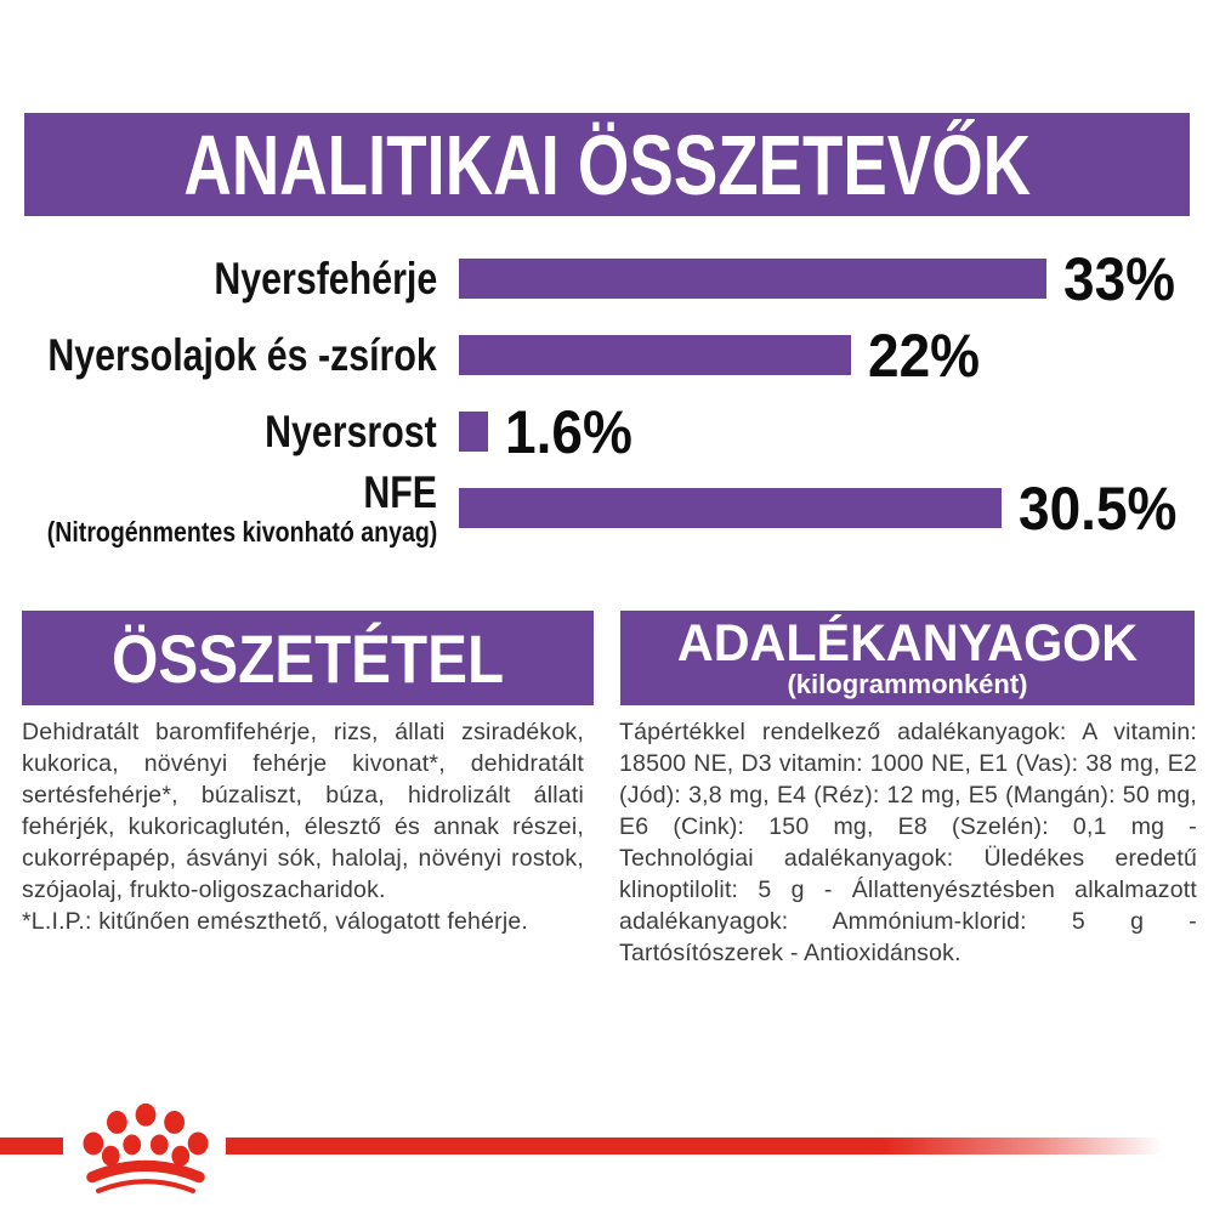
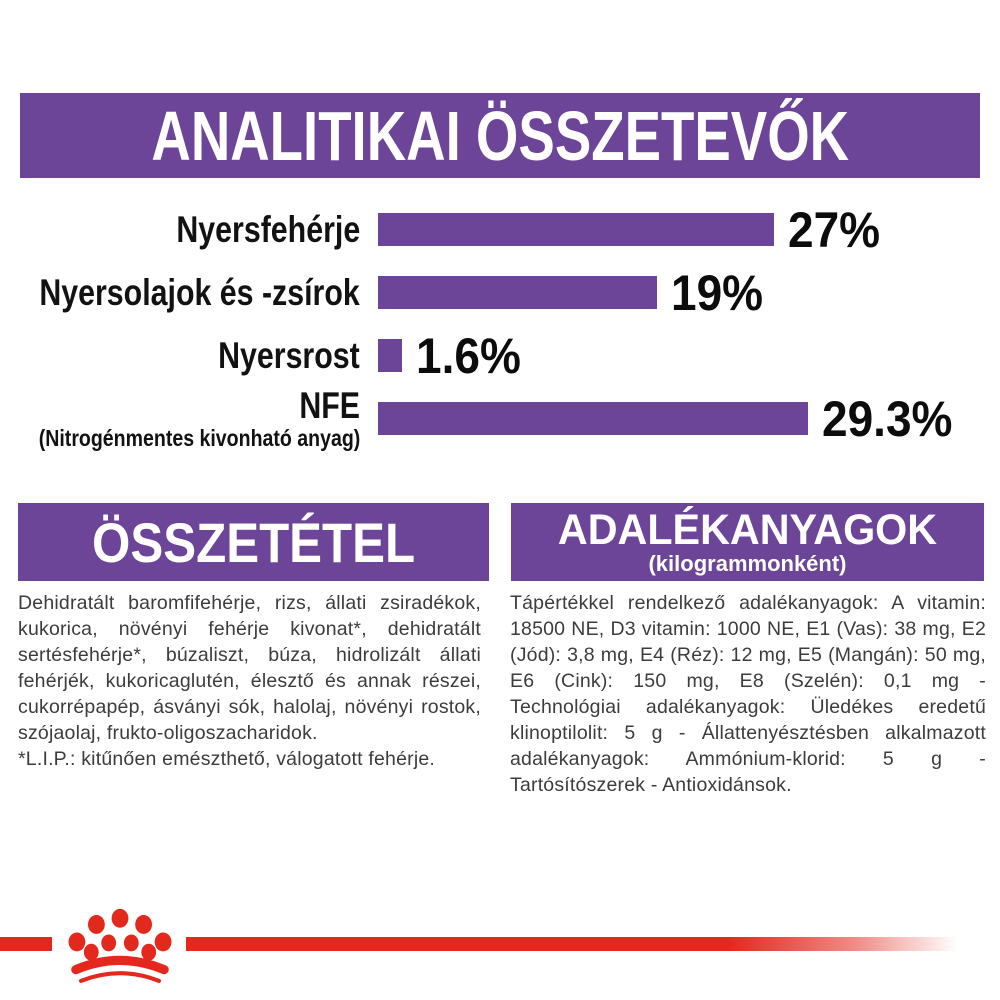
Nyersfehérje: 33% -> 27%
Nyersolajok és -zsírok: 22% -> 19%
NFE: 30.5% -> 29.3%
